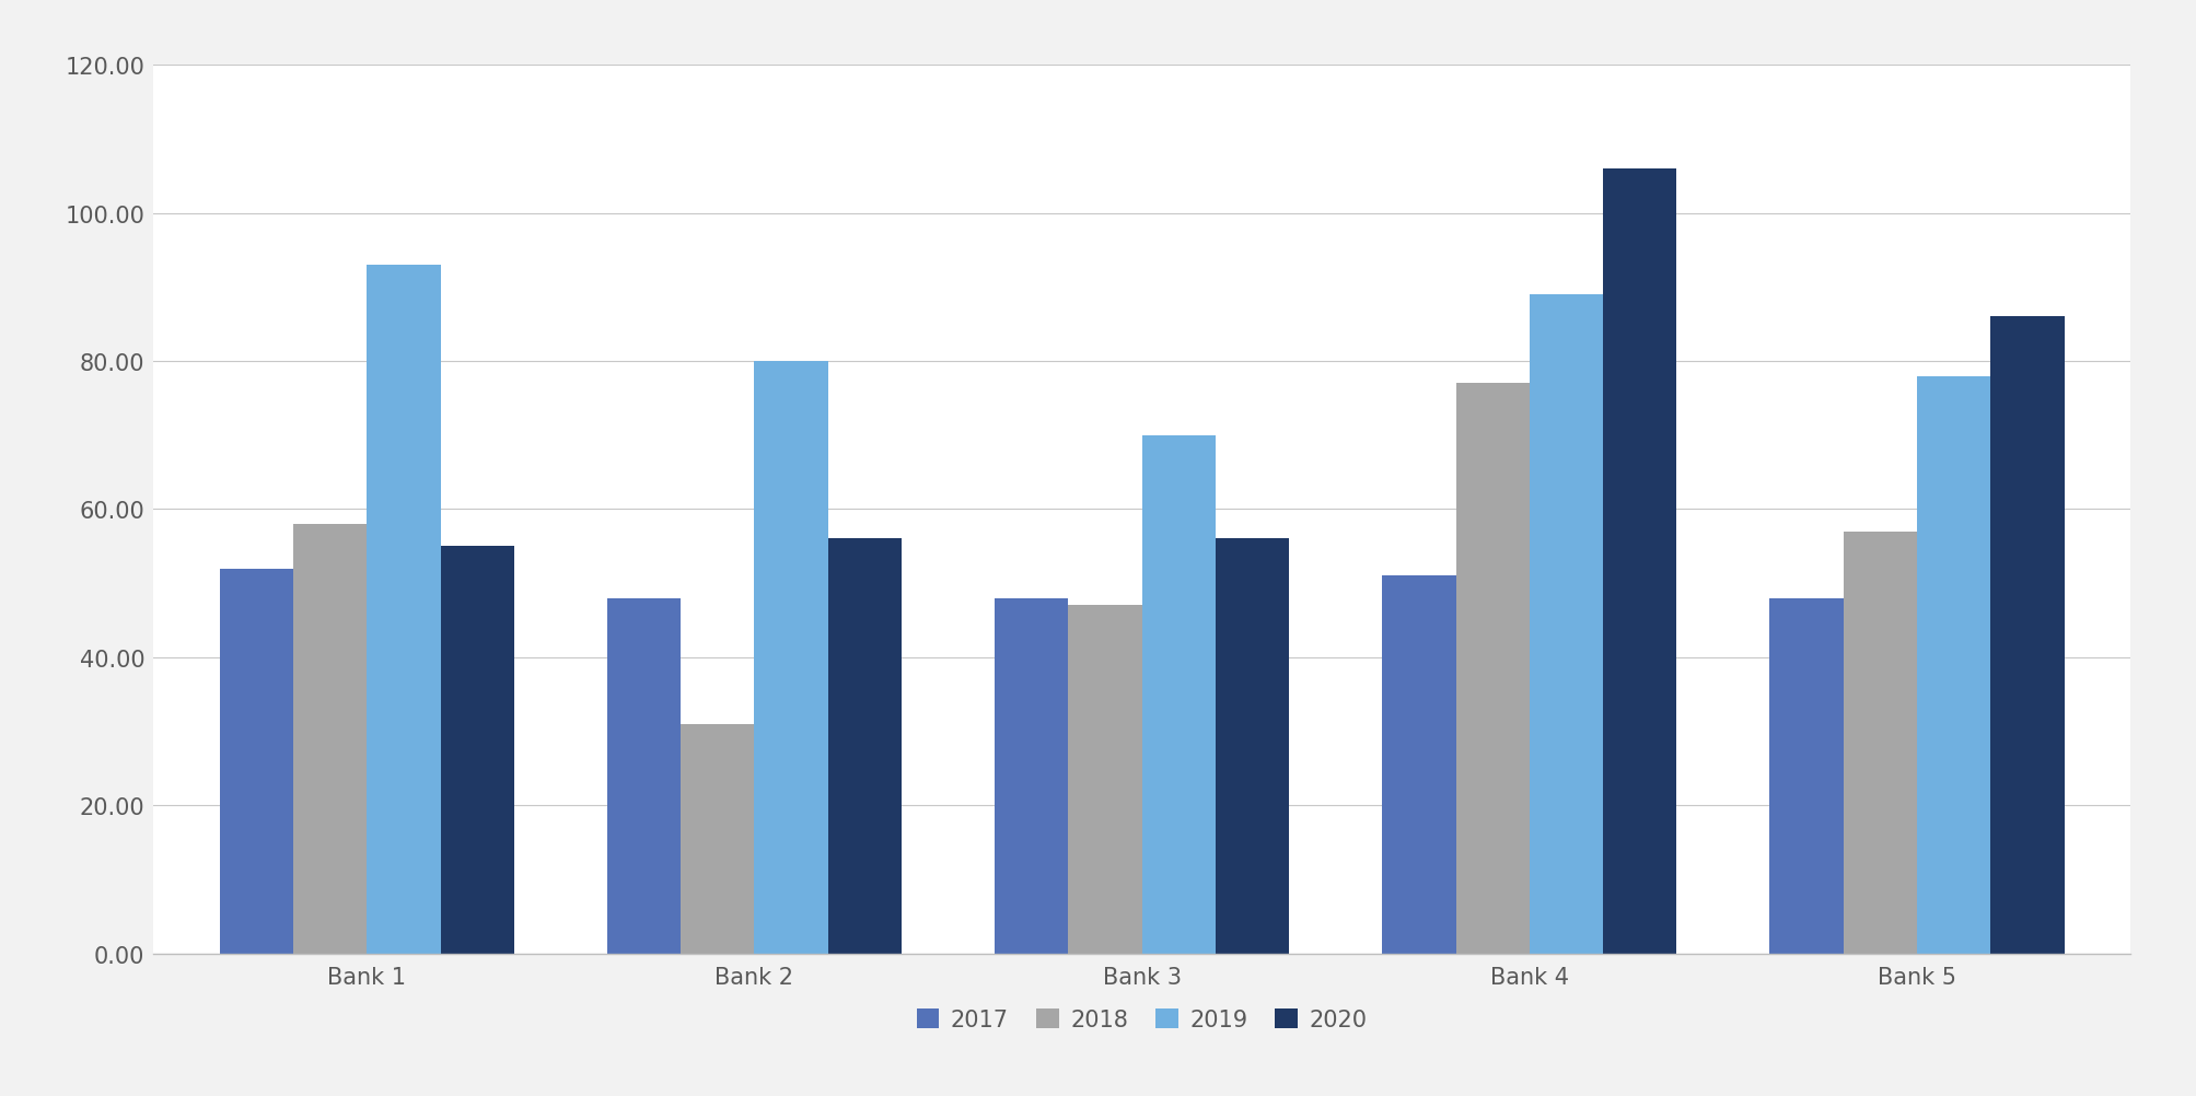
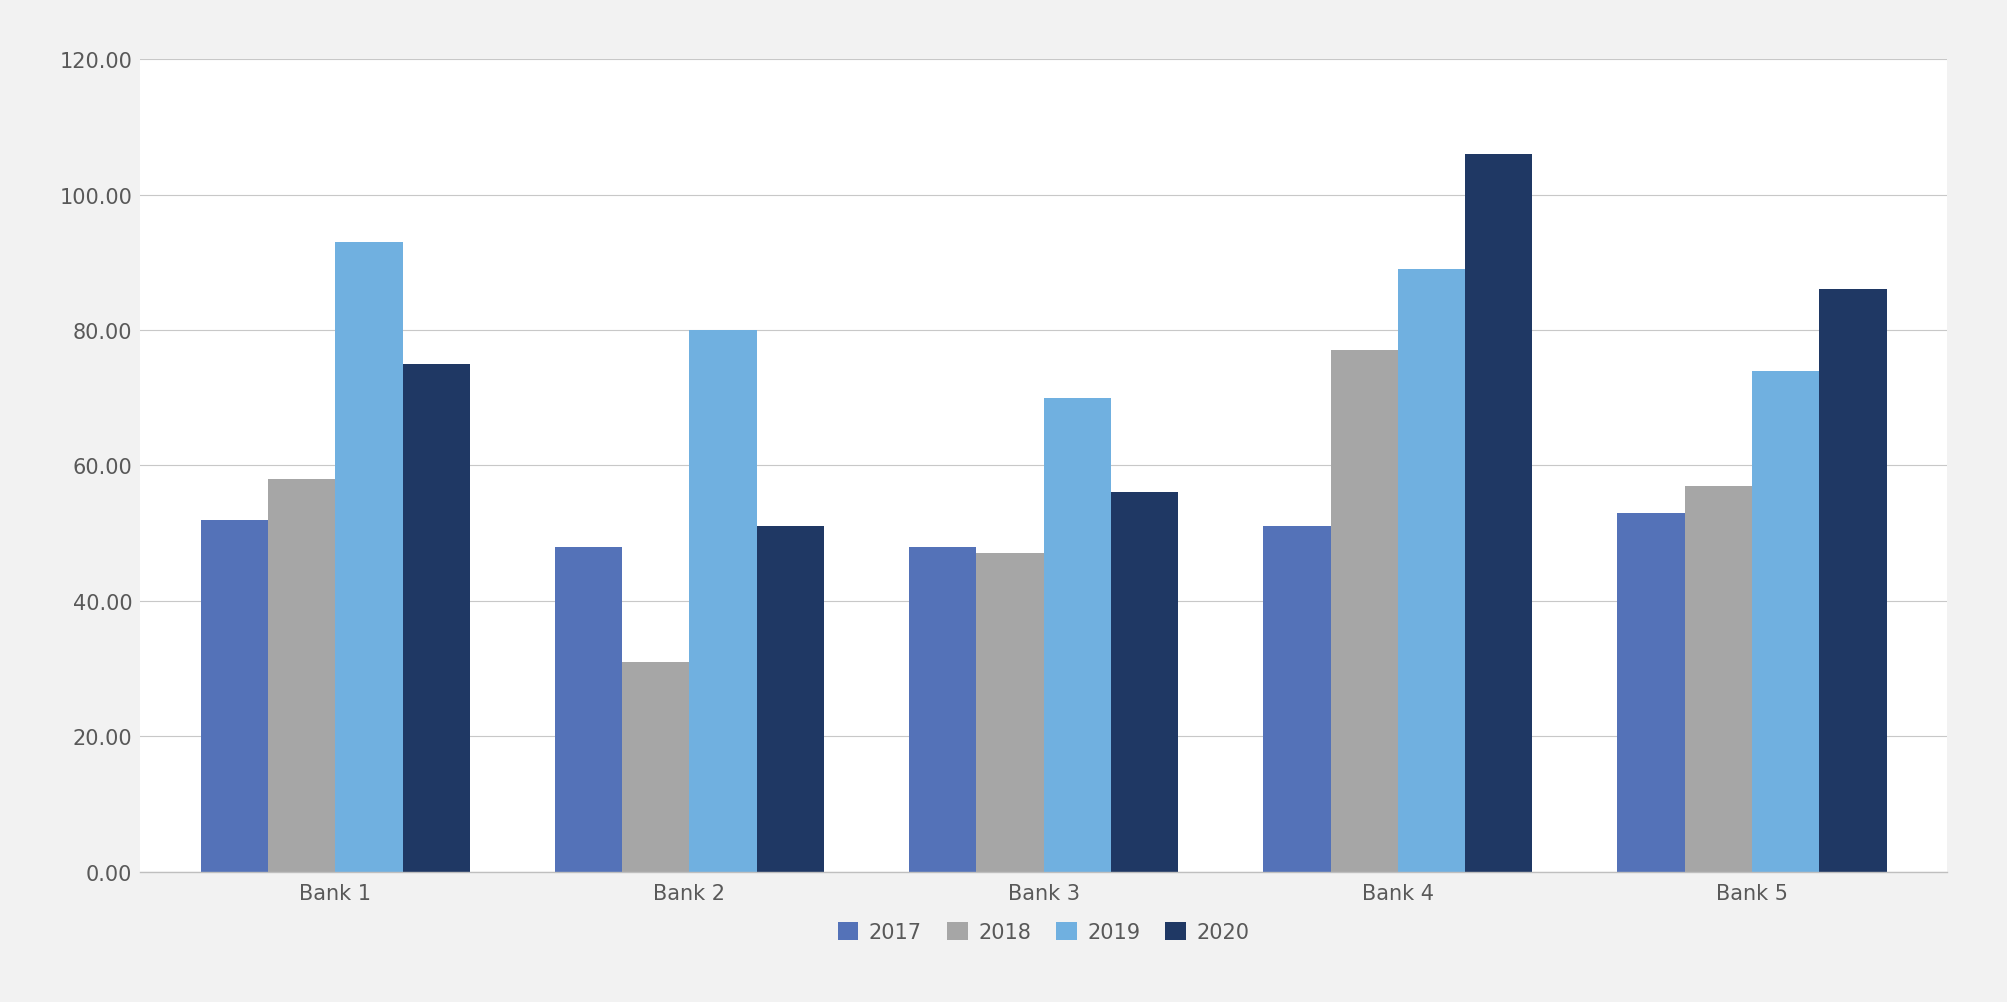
2020/Bank 1: 55 -> 75
2020/Bank 2: 56 -> 51
2017/Bank 5: 48 -> 53
2019/Bank 5: 78 -> 74
